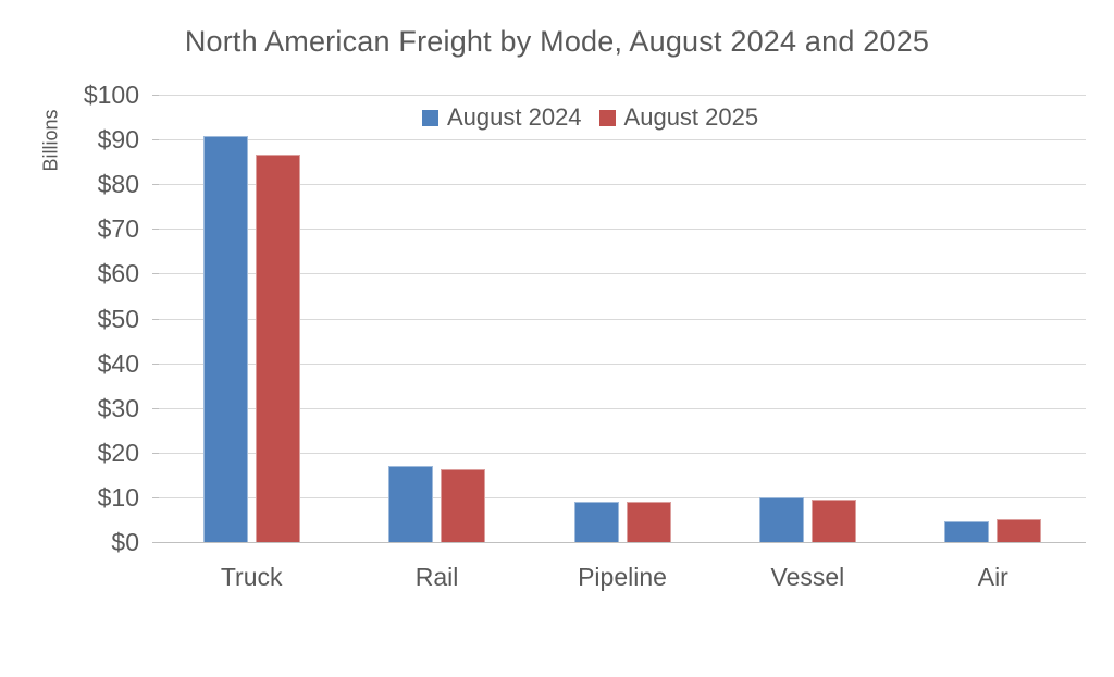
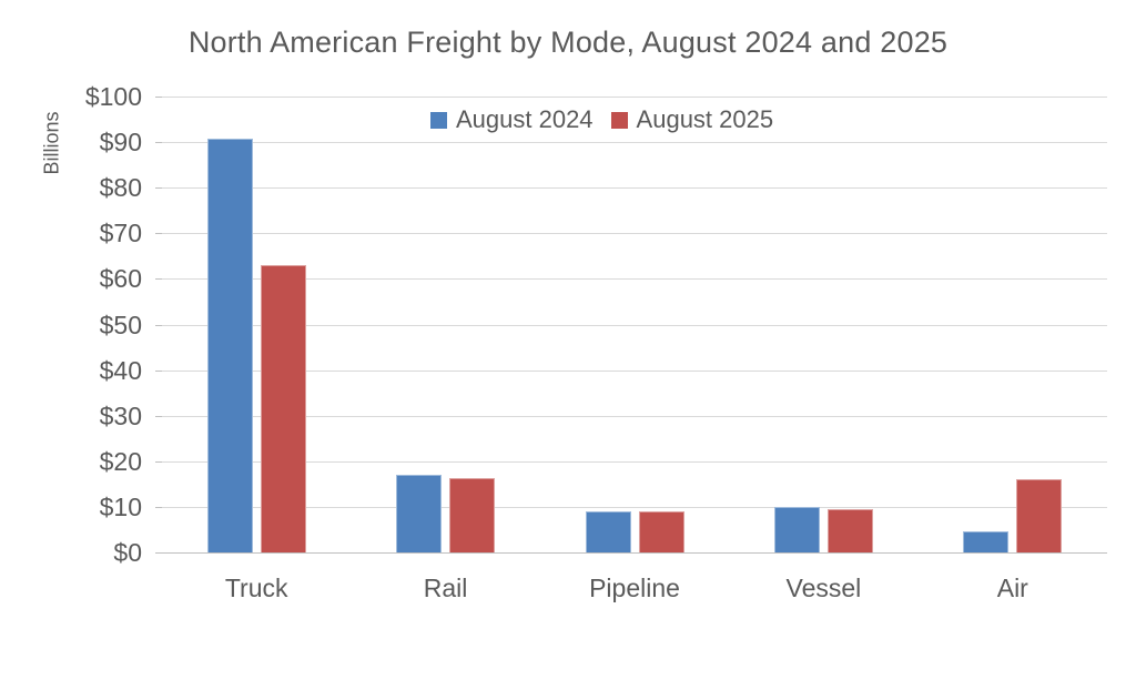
August 2025/Truck: $86 -> $63
August 2025/Air: $5 -> $16
